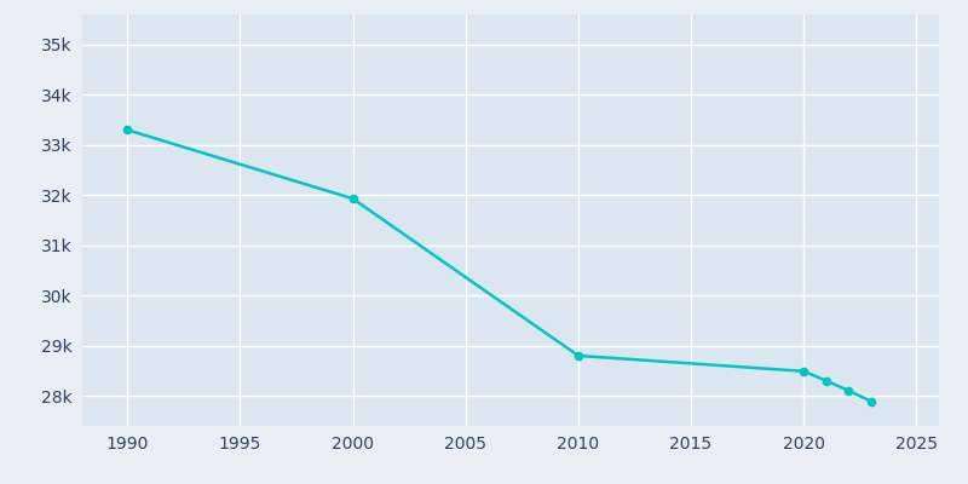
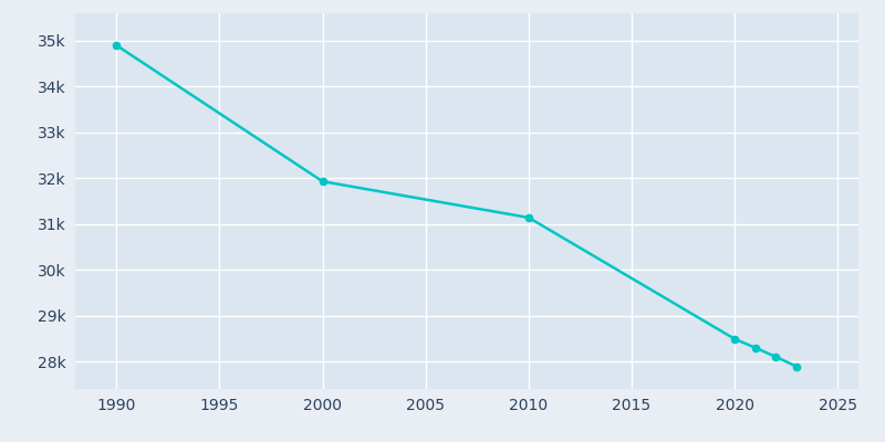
1990: 33.30k -> 34.90k
2010: 28.80k -> 31.14k
